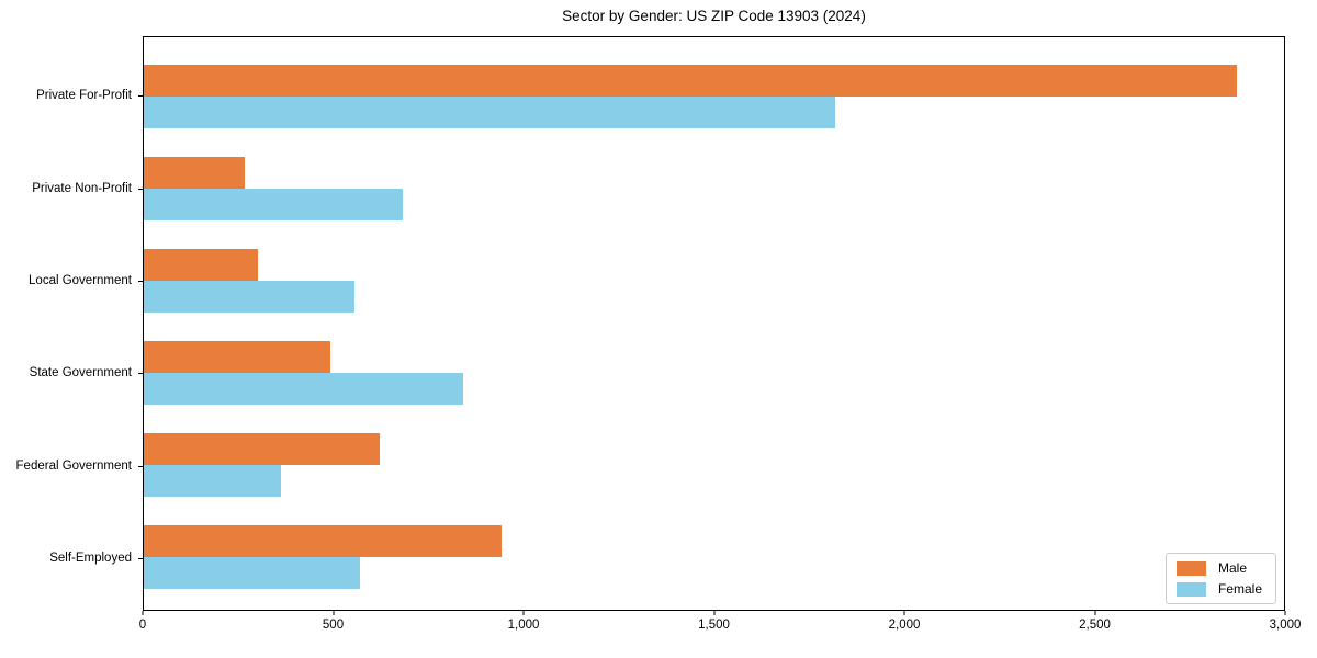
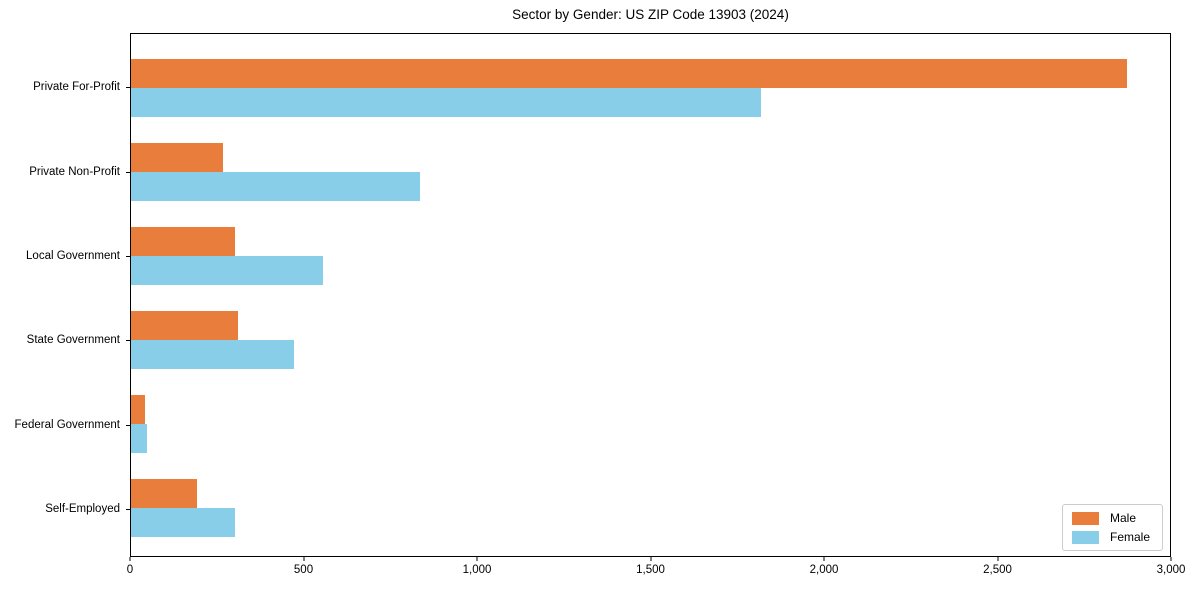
Female/Private Non-Profit: 680 -> 840
Male/State Government: 490 -> 310
Female/State Government: 840 -> 470
Male/Federal Government: 620 -> 40
Female/Federal Government: 360 -> 40
Male/Self-Employed: 940 -> 190
Female/Self-Employed: 570 -> 300
